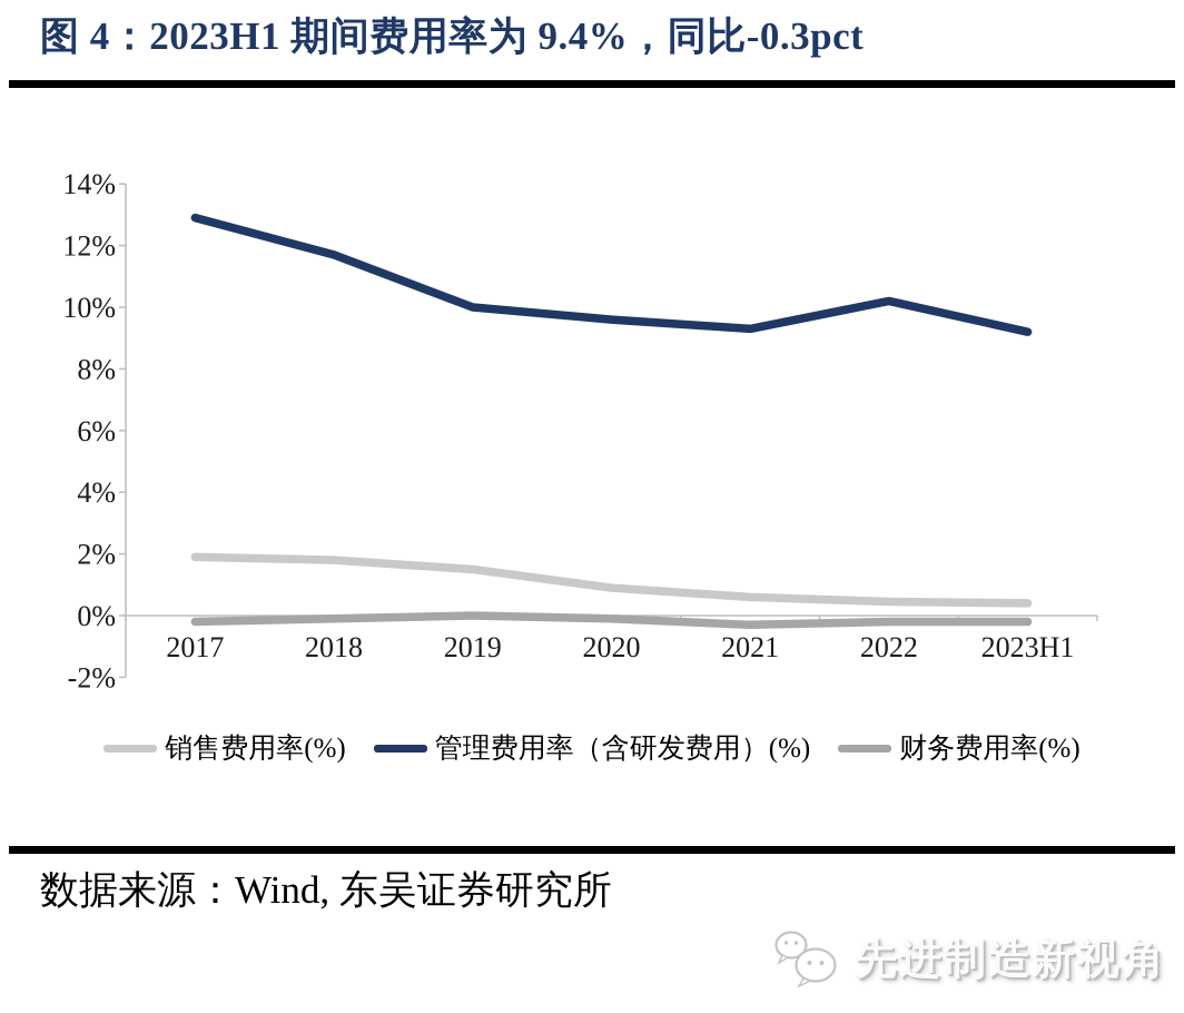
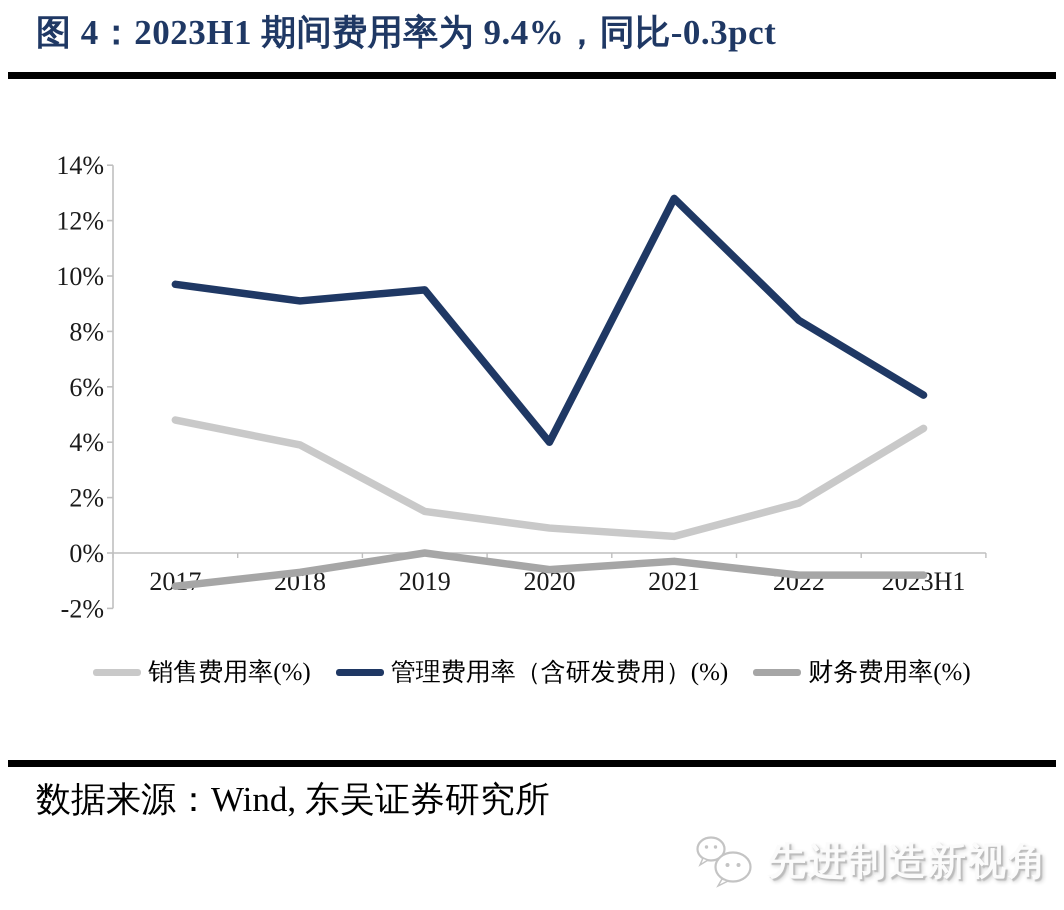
销售费用率(%)/2017: 1.9% -> 4.8%
管理费用率（含研发费用）(%)/2017: 12.9% -> 9.7%
财务费用率(%)/2017: -0.2% -> -1.2%
销售费用率(%)/2018: 1.8% -> 3.9%
管理费用率（含研发费用）(%)/2018: 11.7% -> 9.1%
财务费用率(%)/2018: -0.1% -> -0.7%
管理费用率（含研发费用）(%)/2019: 10.0% -> 9.5%
管理费用率（含研发费用）(%)/2020: 9.6% -> 4.0%
财务费用率(%)/2020: -0.1% -> -0.6%
管理费用率（含研发费用）(%)/2021: 9.3% -> 12.8%
销售费用率(%)/2022: 0.5% -> 1.8%
管理费用率（含研发费用）(%)/2022: 10.2% -> 8.4%
财务费用率(%)/2022: -0.2% -> -0.8%
销售费用率(%)/2023H1: 0.4% -> 4.5%
管理费用率（含研发费用）(%)/2023H1: 9.2% -> 5.7%
财务费用率(%)/2023H1: -0.2% -> -0.8%
